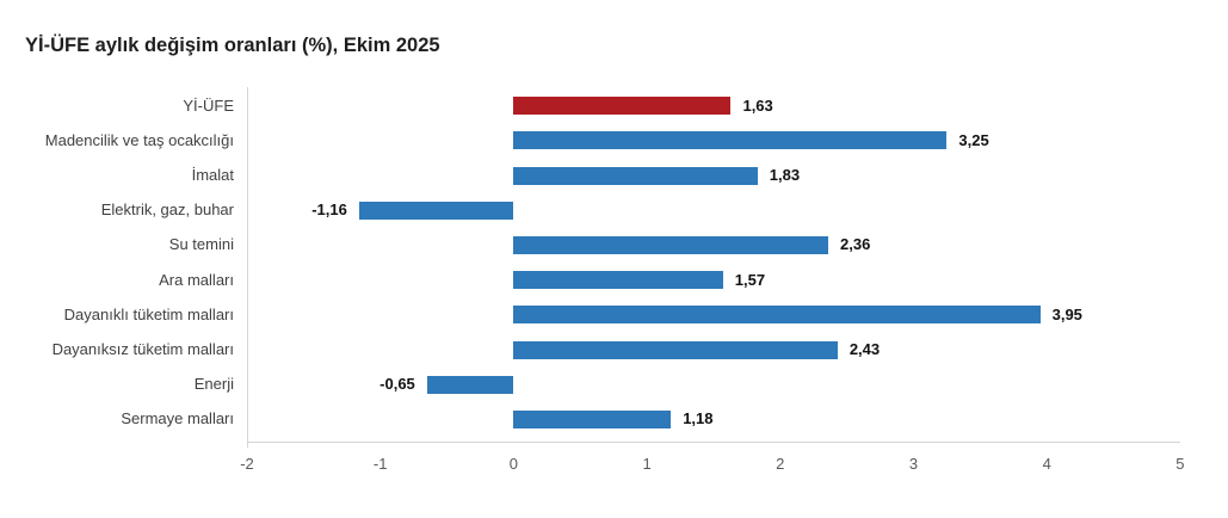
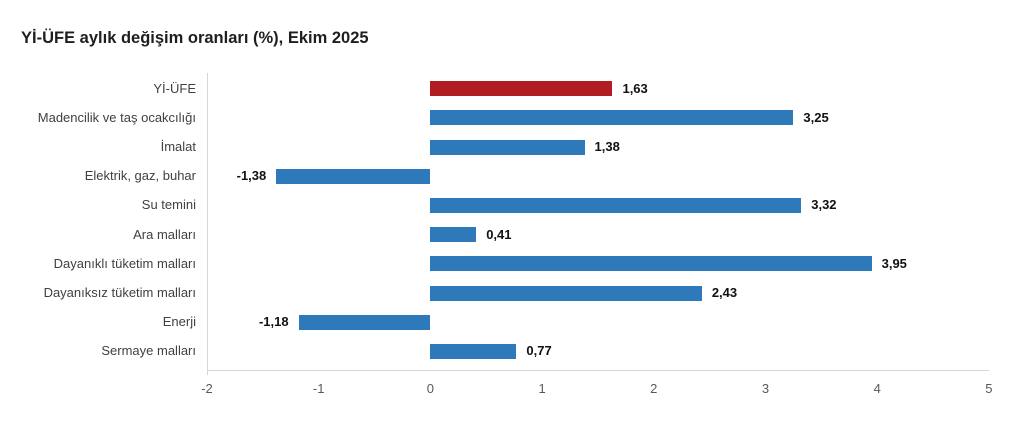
İmalat: 1,83 -> 1,38
Elektrik, gaz, buhar: -1,16 -> -1,38
Su temini: 2,36 -> 3,32
Ara malları: 1,57 -> 0,41
Enerji: -0,65 -> -1,18
Sermaye malları: 1,18 -> 0,77
